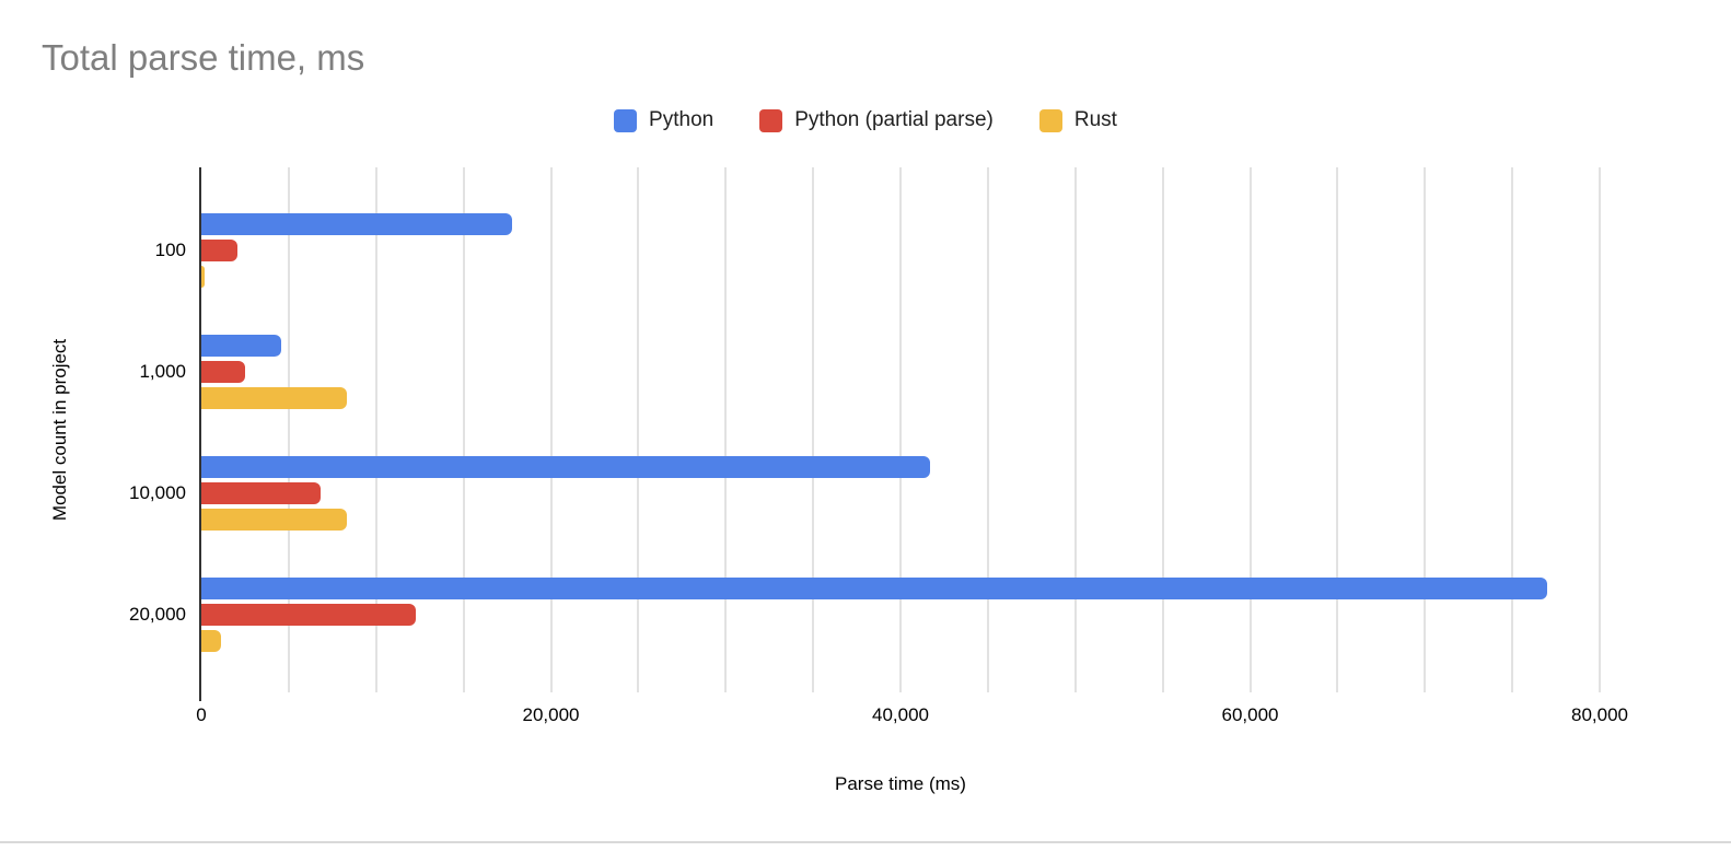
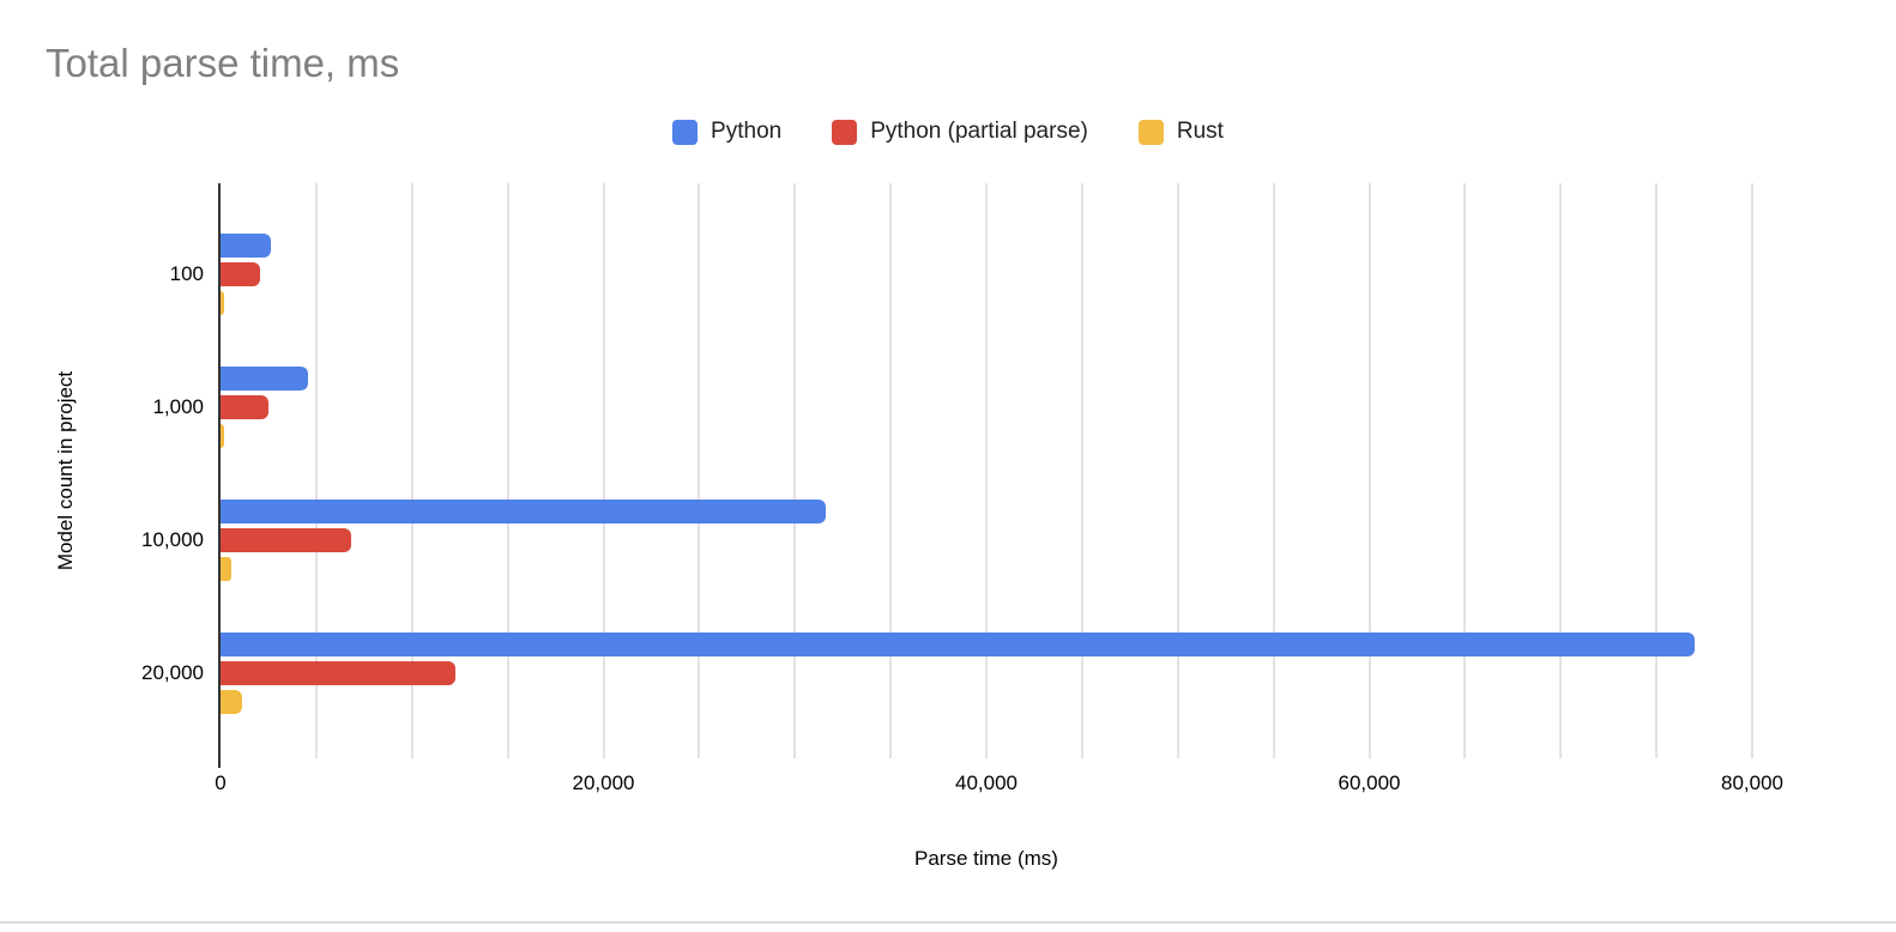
Python/100: 17800 -> 2600
Rust/1,000: 8300 -> 100
Python/10,000: 41700 -> 31600
Rust/10,000: 8300 -> 600
